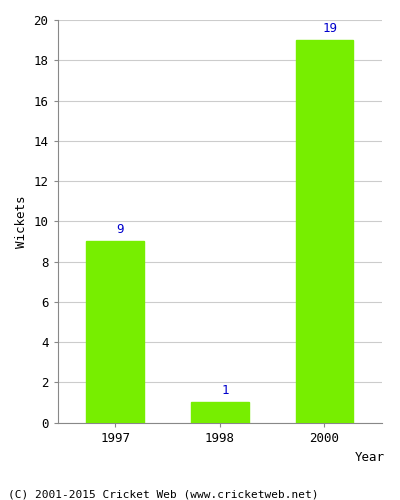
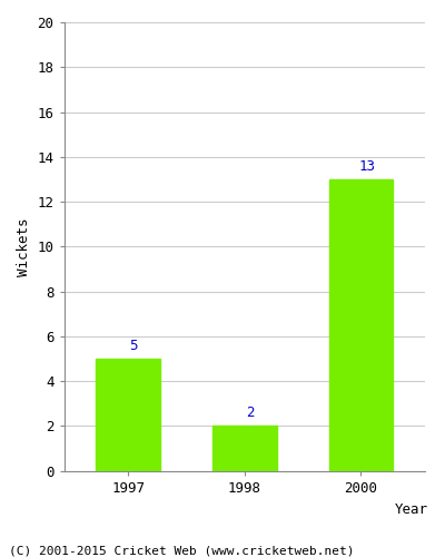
1997: 9 -> 5
1998: 1 -> 2
2000: 19 -> 13
